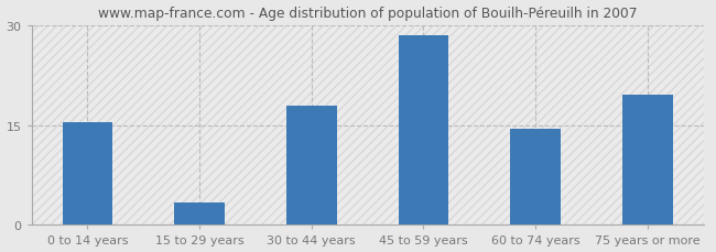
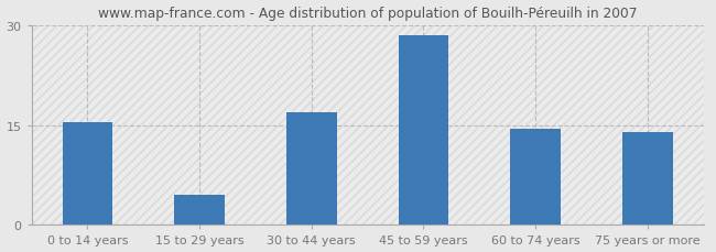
15 to 29 years: 3.4 -> 4.5
30 to 44 years: 18.0 -> 17.0
75 years or more: 19.6 -> 13.9
